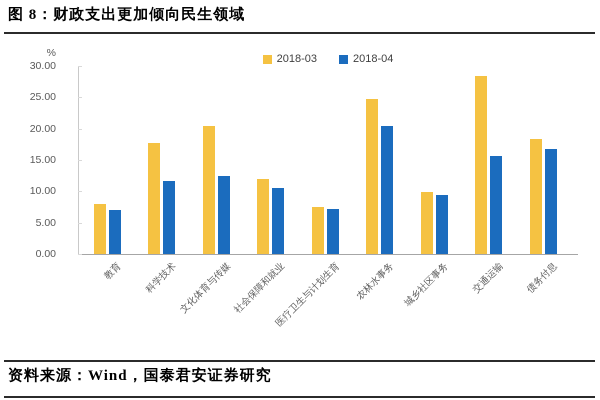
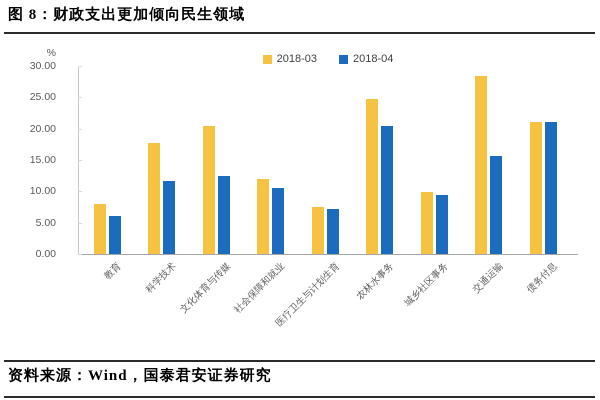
2018-04/教育: 7 -> 6
2018-03/债务付息: 18 -> 21
2018-04/债务付息: 17 -> 21
